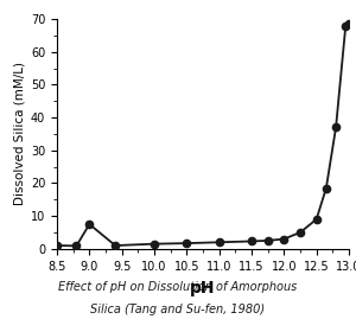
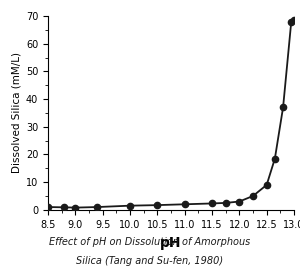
9.0: 7.5 -> 0.8
